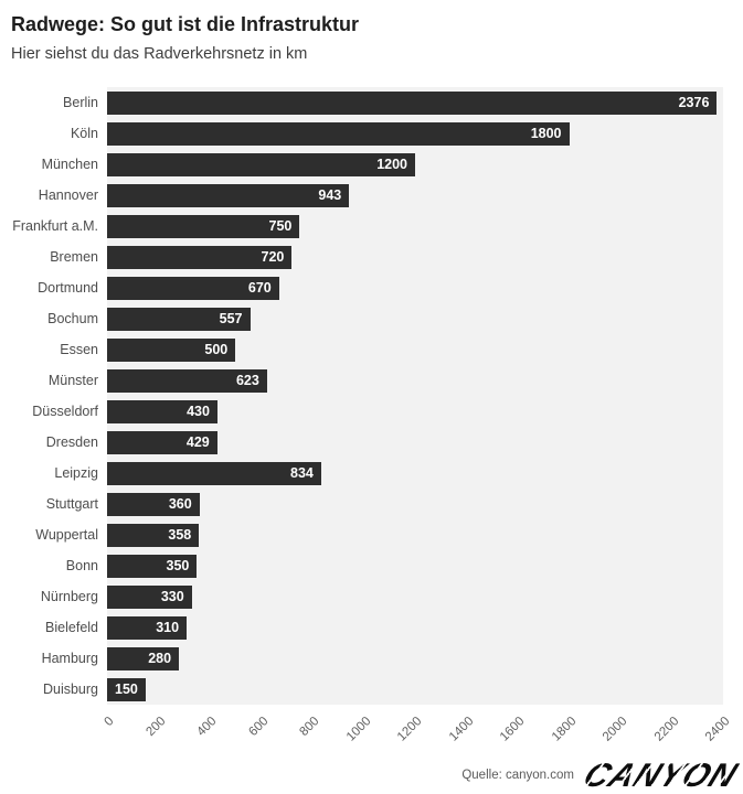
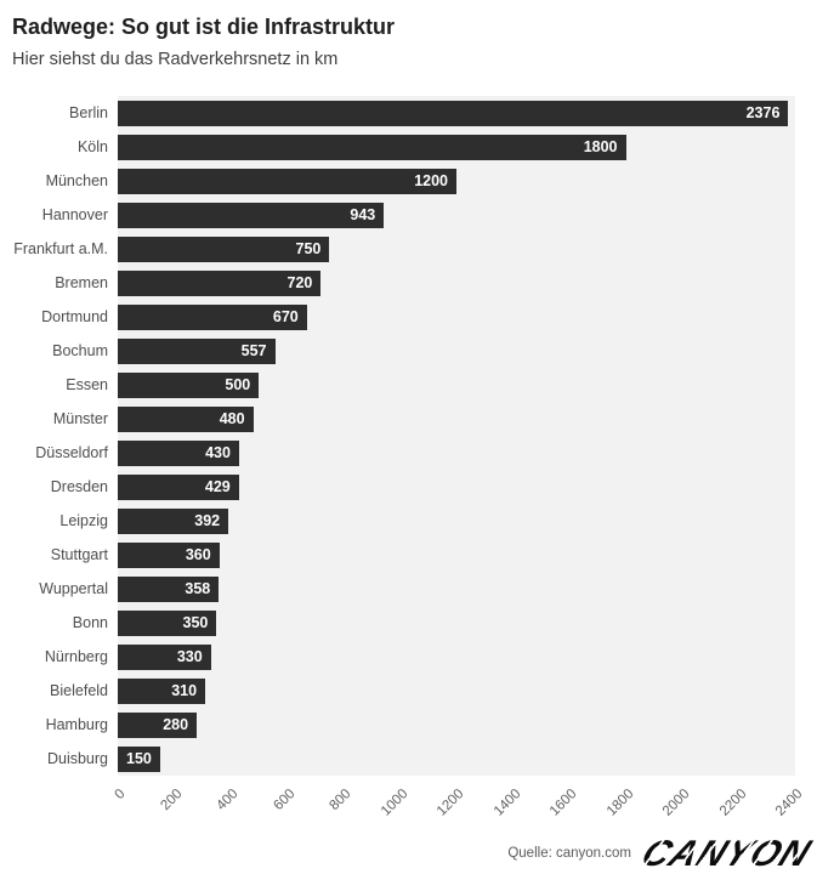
Münster: 623 -> 480
Leipzig: 834 -> 392
